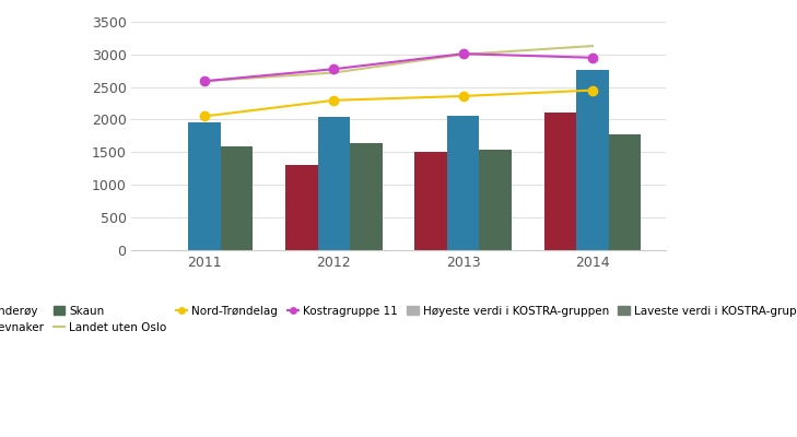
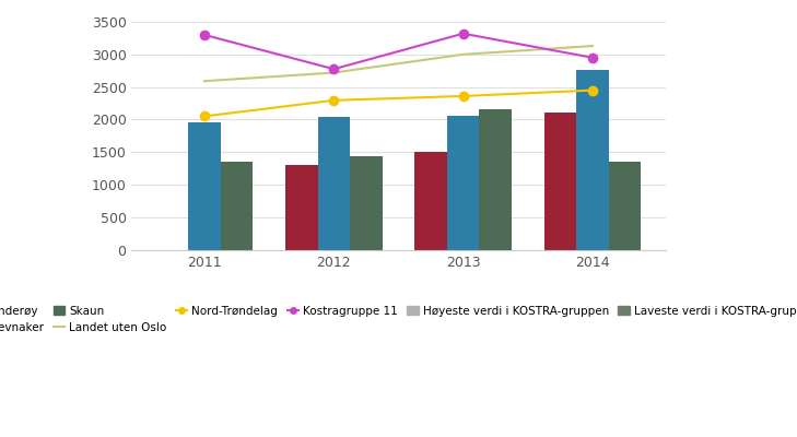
Kostragruppe 11/2011: 2590 -> 3300
Skaun/2011: 1590 -> 1360
Skaun/2012: 1630 -> 1440
Kostragruppe 11/2013: 3010 -> 3320
Skaun/2013: 1540 -> 2160
Skaun/2014: 1780 -> 1360
